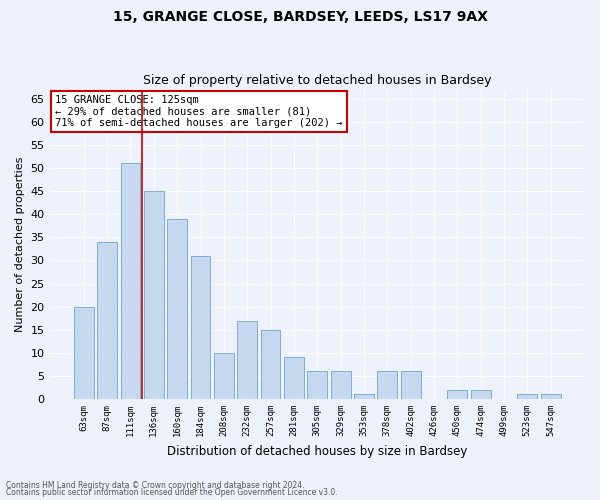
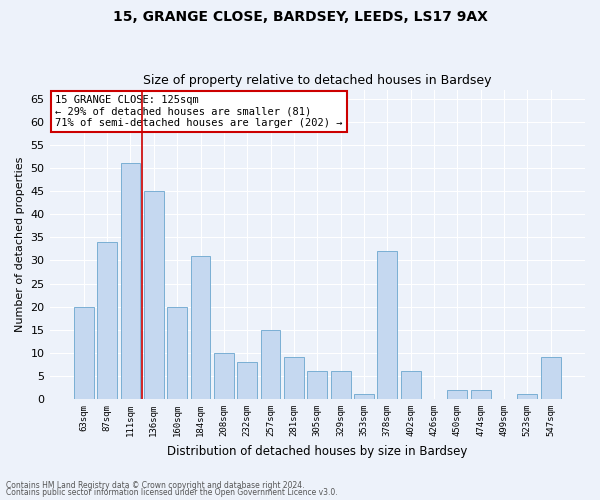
160sqm: 39 -> 20
232sqm: 17 -> 8
378sqm: 6 -> 32
547sqm: 1 -> 9
